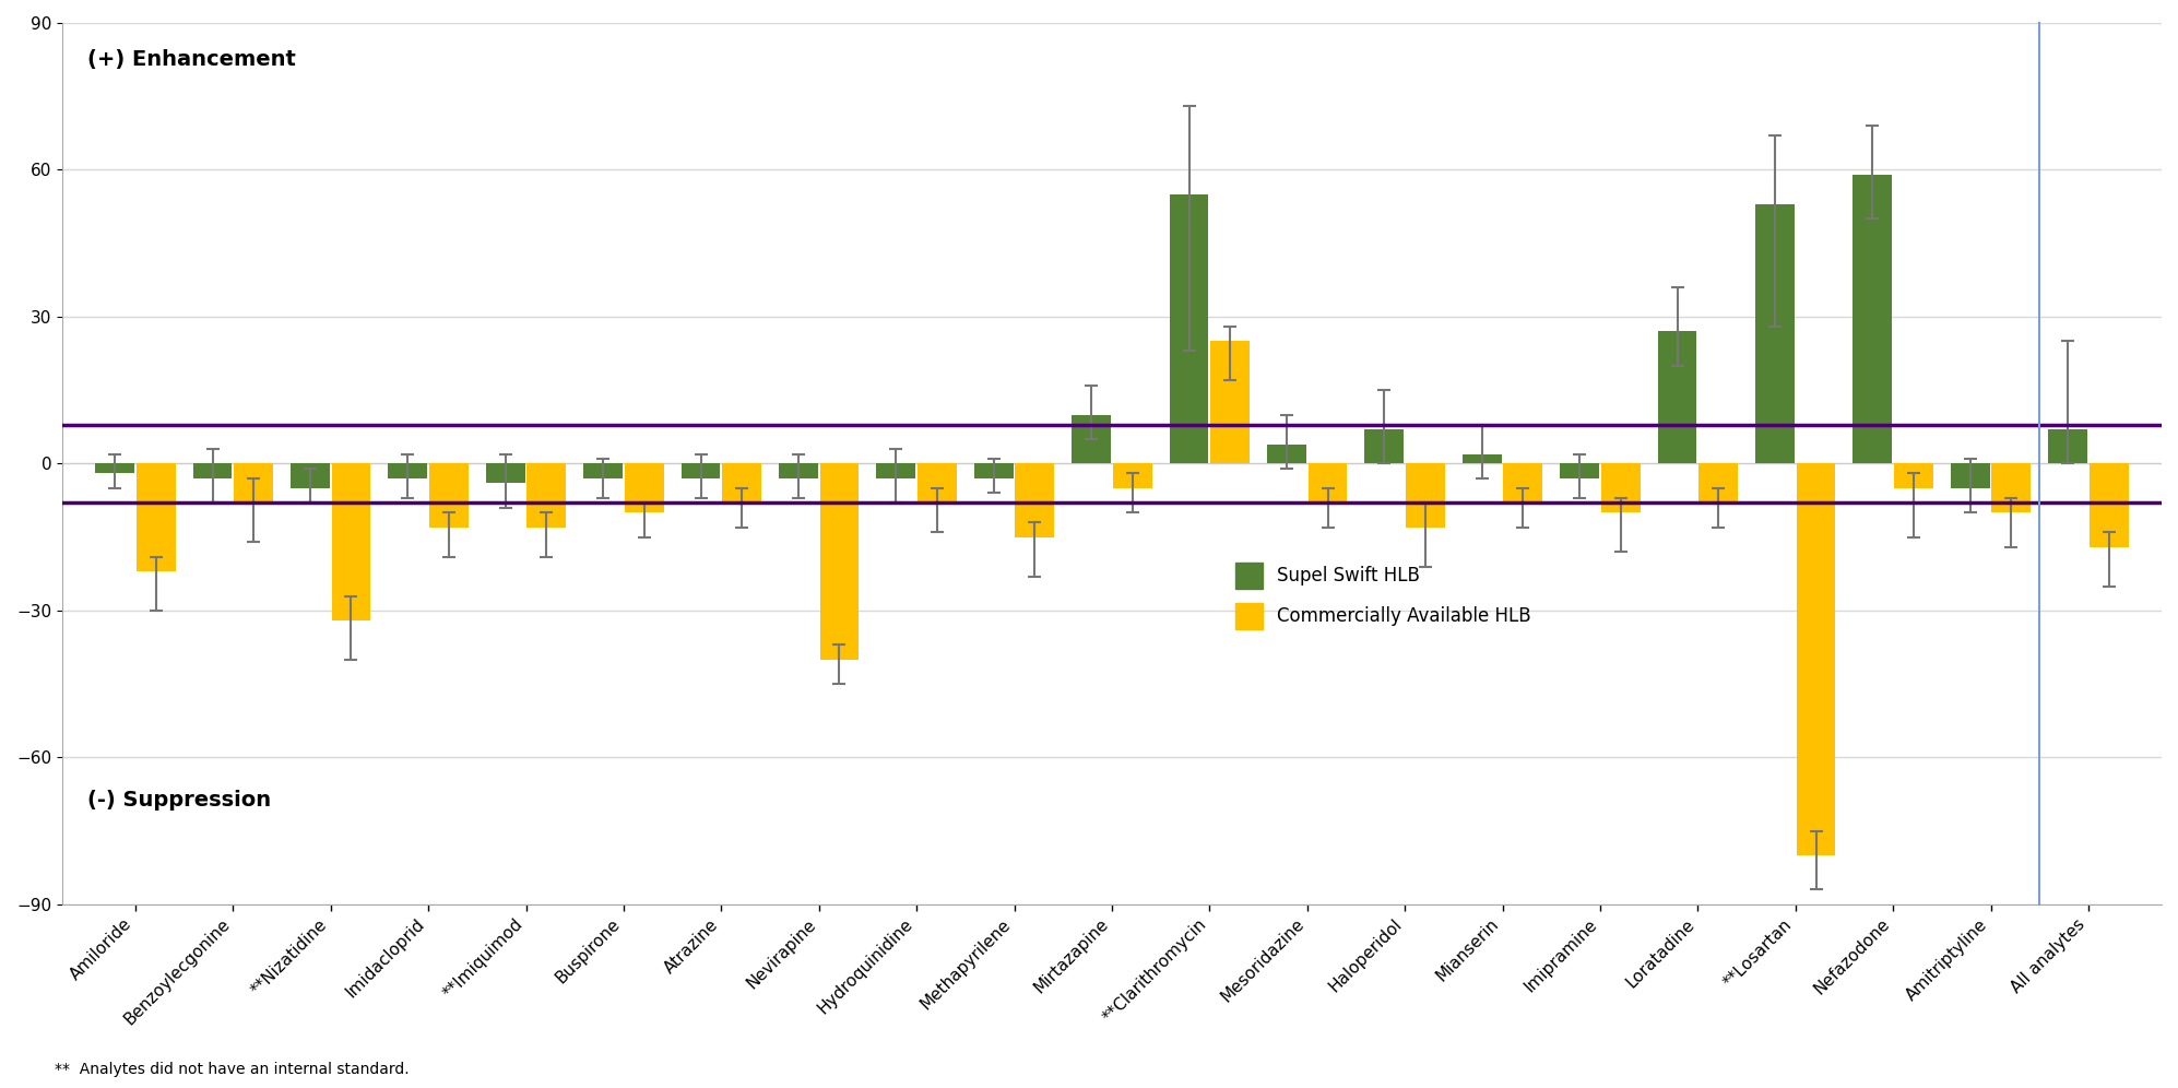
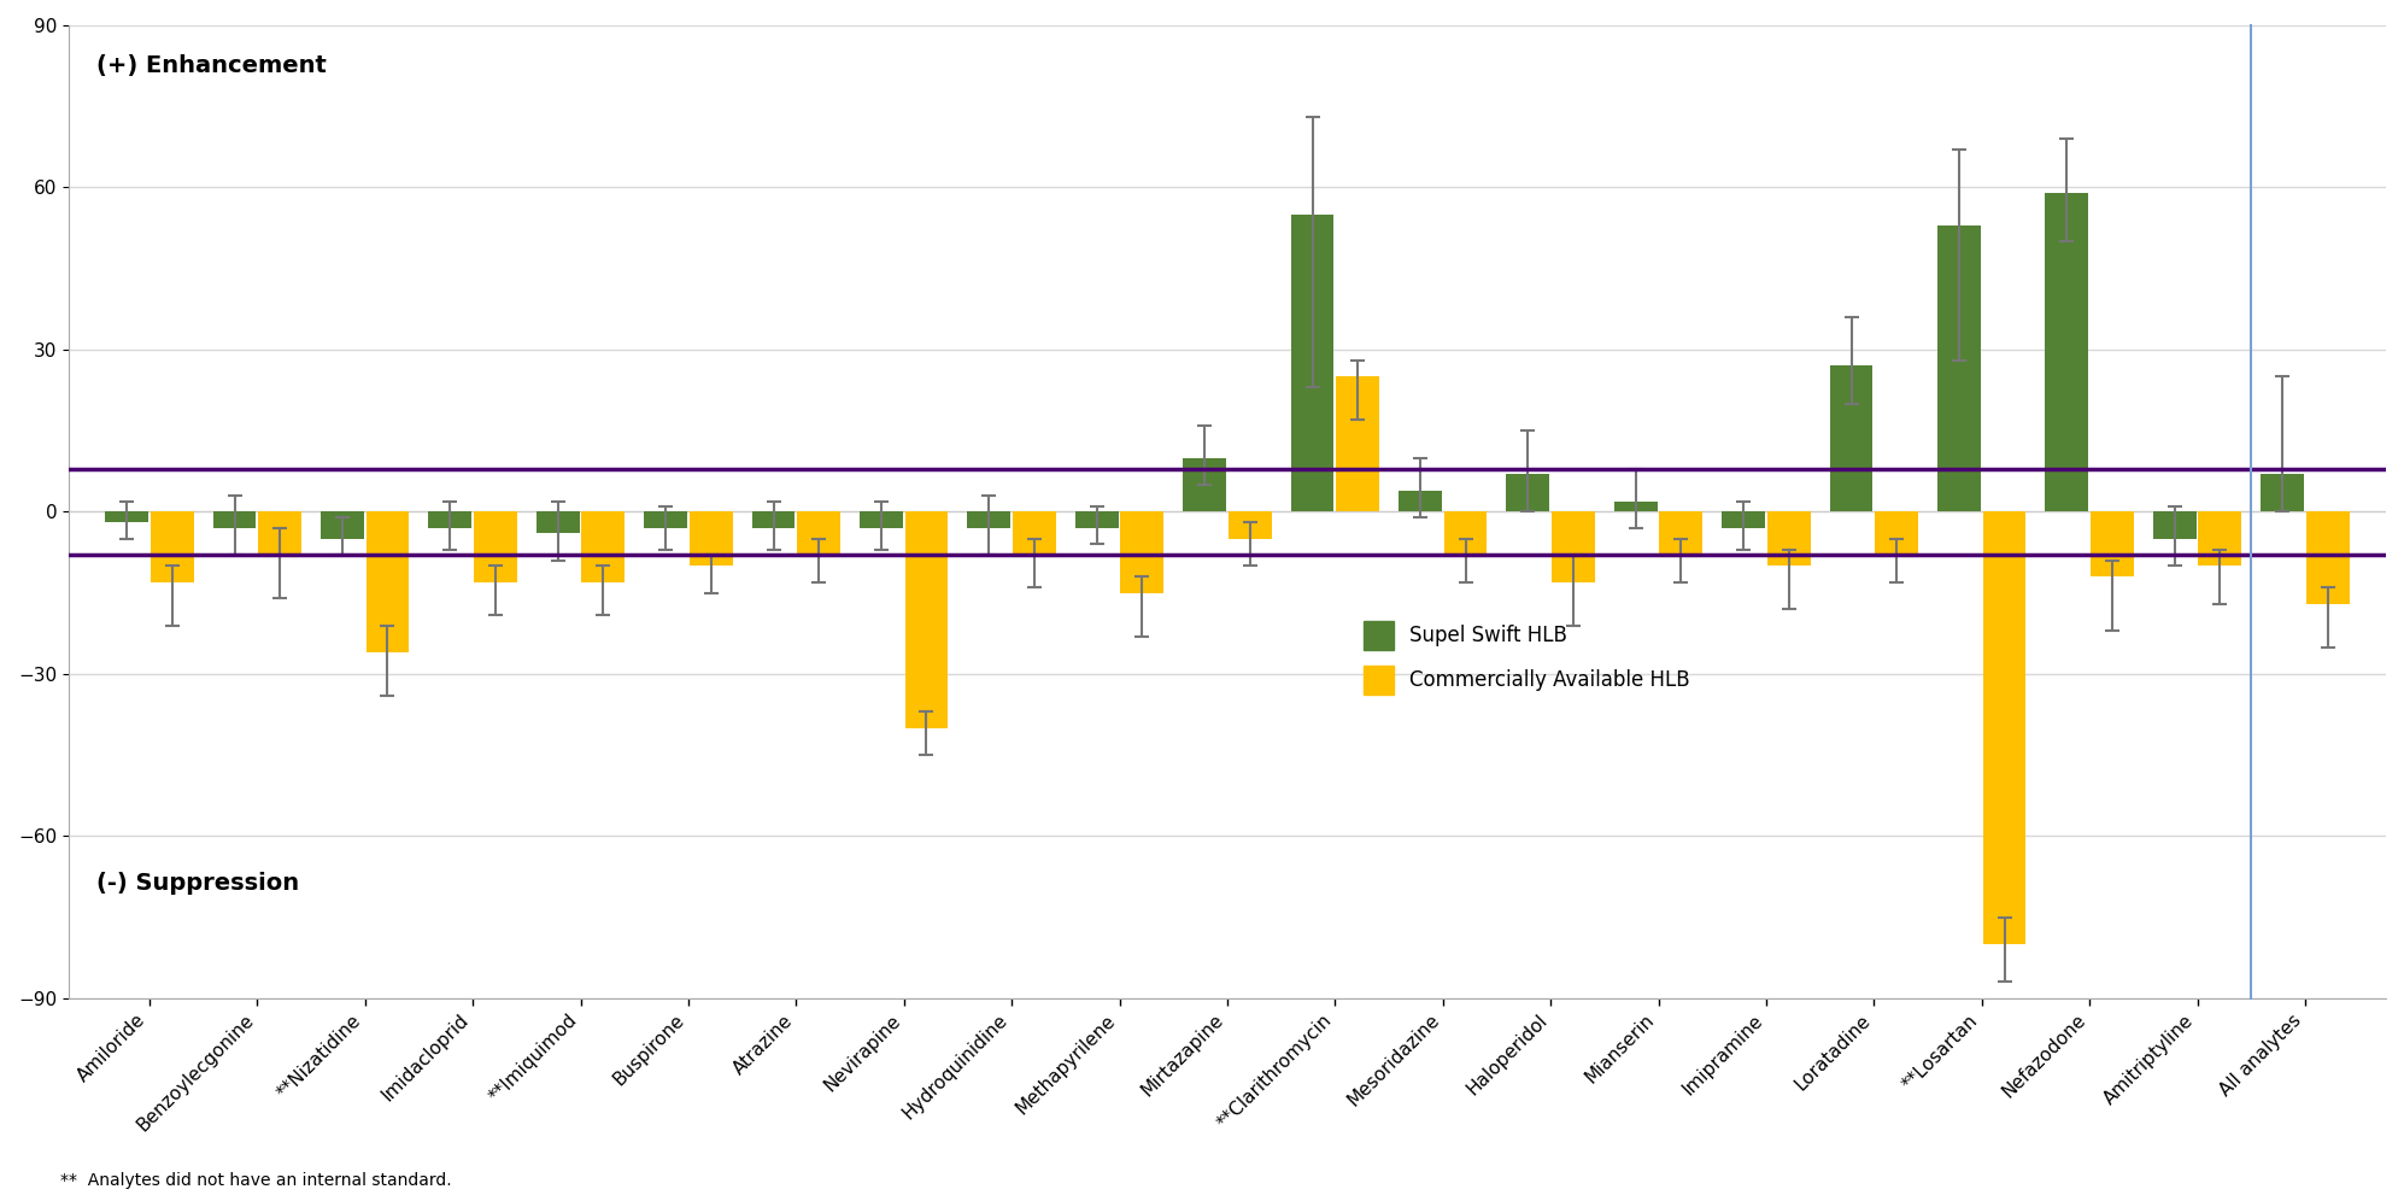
Commercially Available HLB/Amiloride: -22 -> -13
Commercially Available HLB/**Nizatidine: -32 -> -26
Commercially Available HLB/Nefazodone: -5 -> -12
